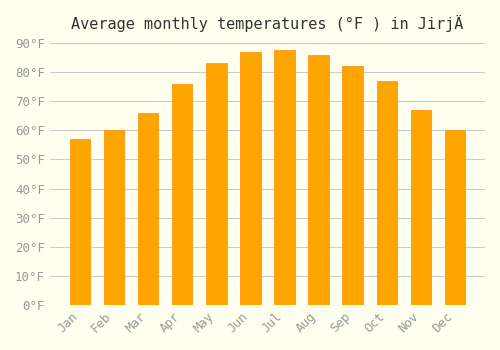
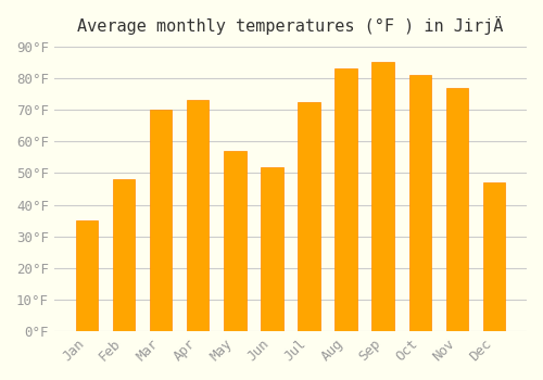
Jan: 57.0°F -> 35.0°F
Feb: 60.0°F -> 48.0°F
Mar: 66.0°F -> 70.0°F
Apr: 76.0°F -> 73.0°F
May: 83.0°F -> 57.0°F
Jun: 87.0°F -> 52.0°F
Jul: 87.5°F -> 72.5°F
Aug: 86.0°F -> 83.0°F
Sep: 82.0°F -> 85.0°F
Oct: 77.0°F -> 81.0°F
Nov: 67.0°F -> 77.0°F
Dec: 60.0°F -> 47.0°F
